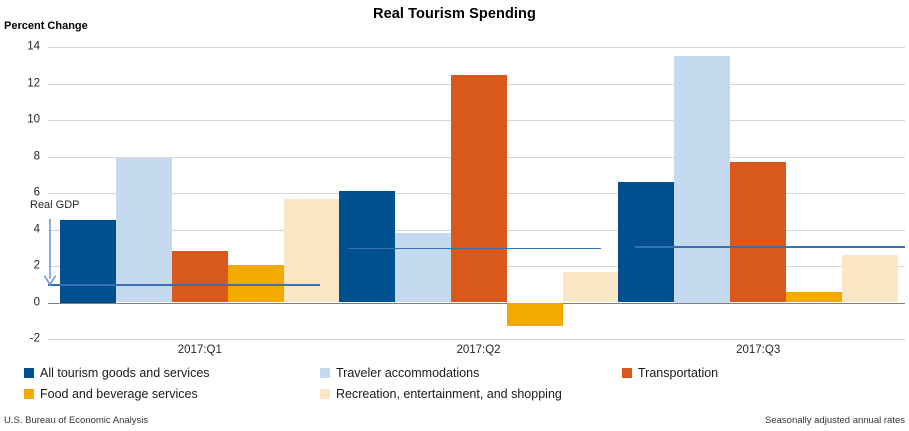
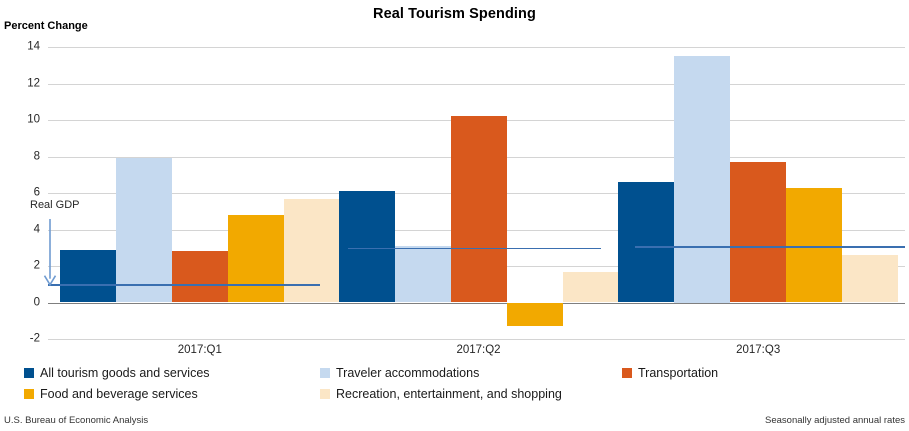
All tourism goods and services/2017:Q1: 4.5 -> 2.9
Food and beverage services/2017:Q1: 2.0 -> 4.8
Traveler accommodations/2017:Q2: 3.8 -> 3.1
Transportation/2017:Q2: 12.4 -> 10.2
Food and beverage services/2017:Q3: 0.6 -> 6.3
